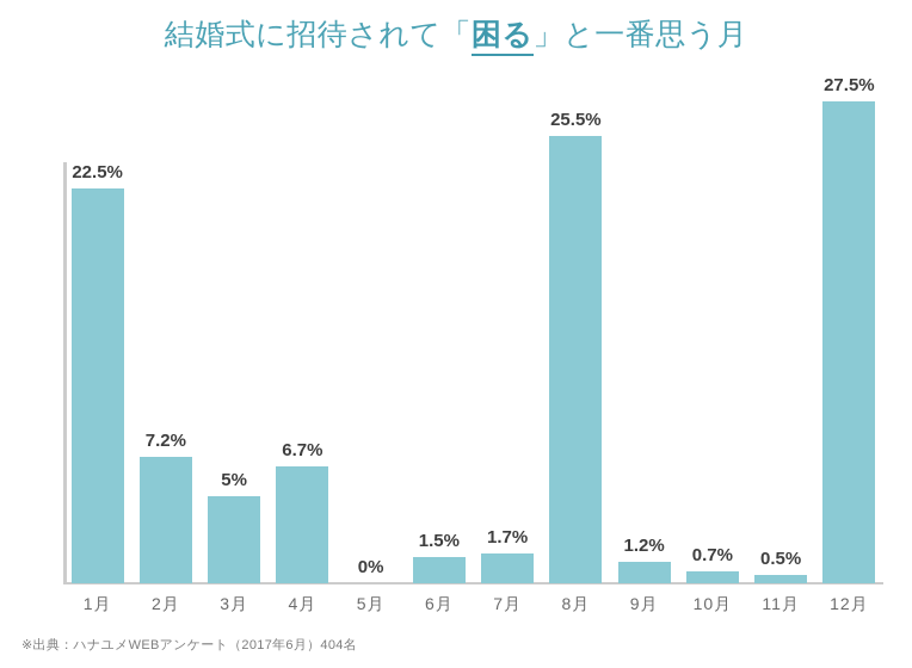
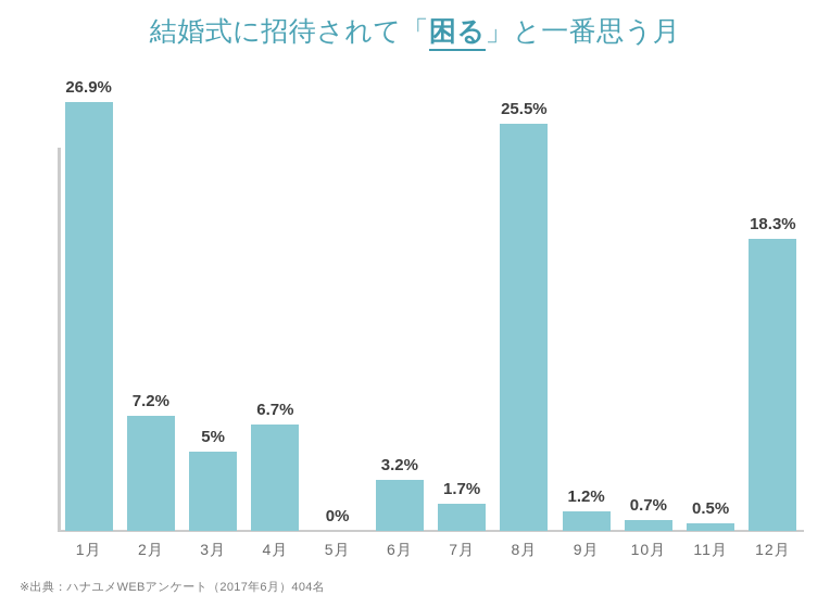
1月: 22.5% -> 26.9%
6月: 1.5% -> 3.2%
12月: 27.5% -> 18.3%
